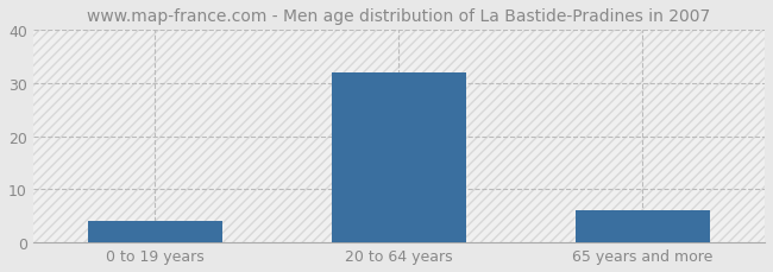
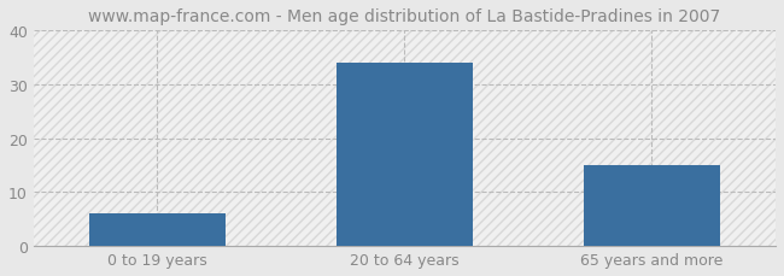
0 to 19 years: 4 -> 6
20 to 64 years: 32 -> 34
65 years and more: 6 -> 15
